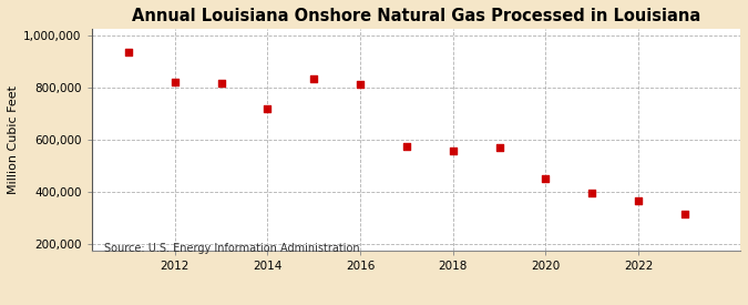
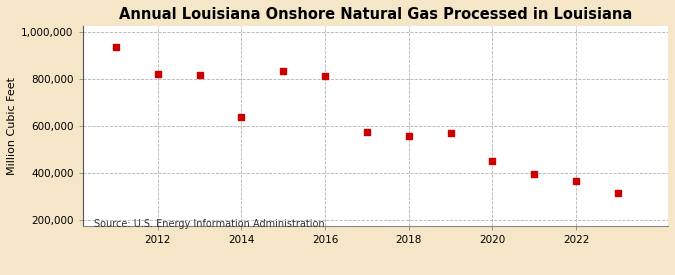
2014: 720,000 -> 635,000
